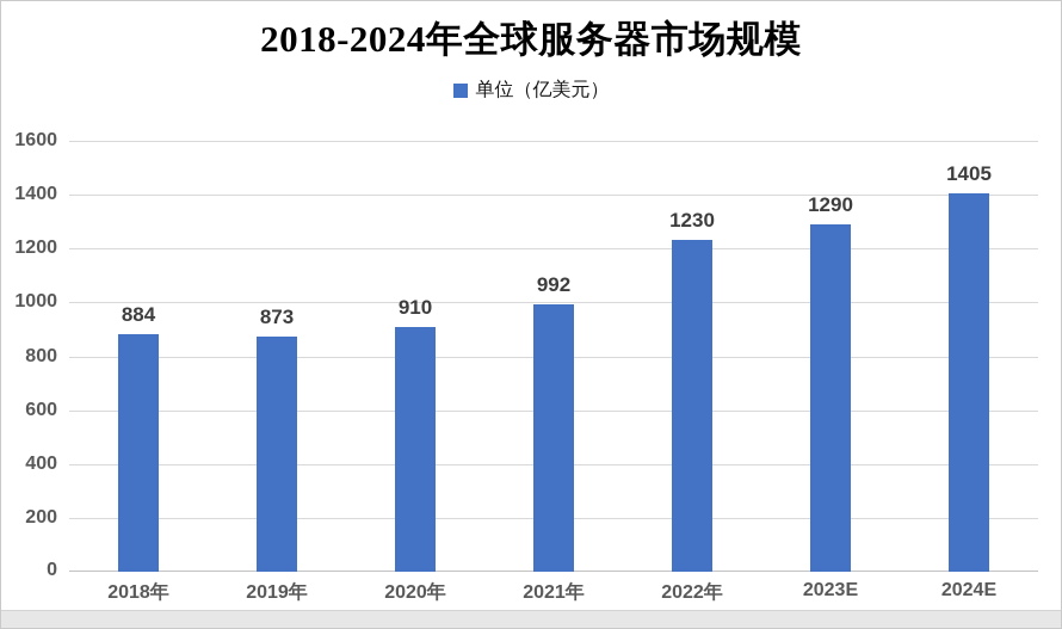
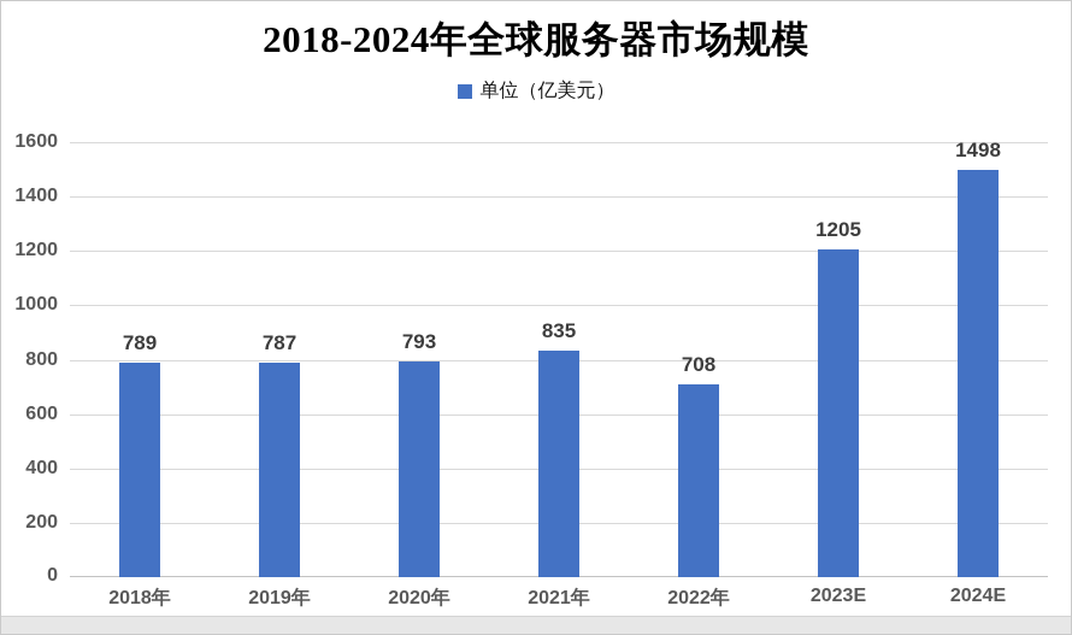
2018年: 884 -> 789
2019年: 873 -> 787
2020年: 910 -> 793
2021年: 992 -> 835
2022年: 1230 -> 708
2023E: 1290 -> 1205
2024E: 1405 -> 1498
